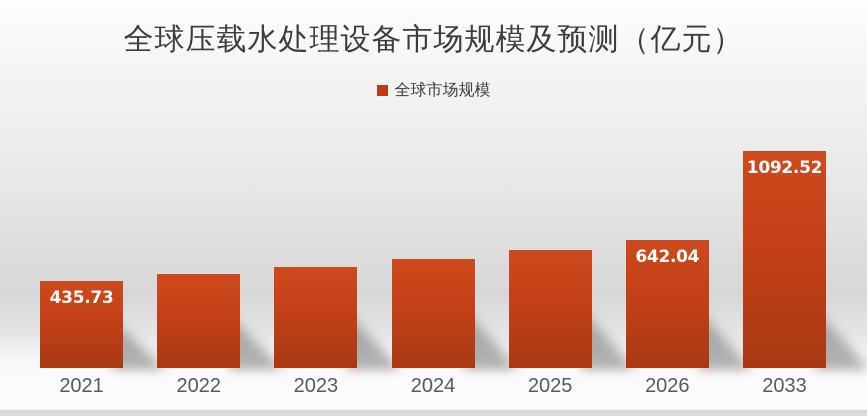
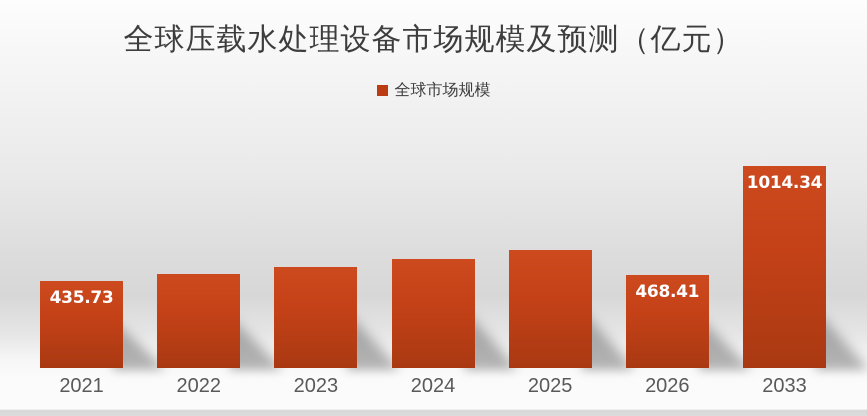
2026: 642.04 -> 468.41
2033: 1092.52 -> 1014.34
